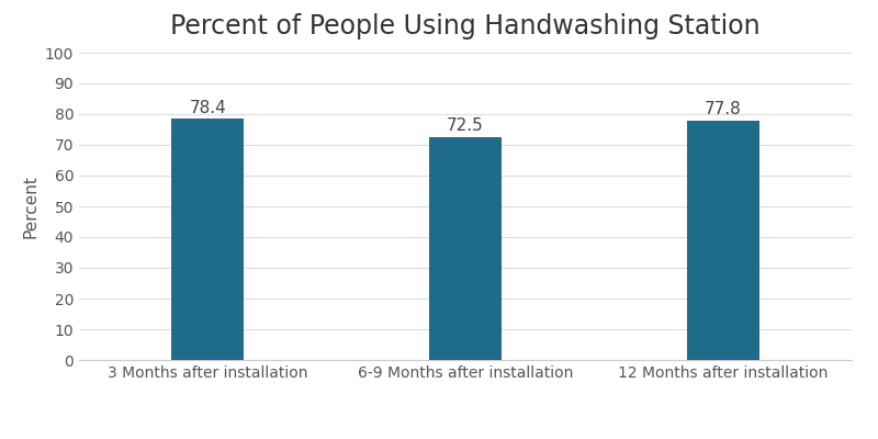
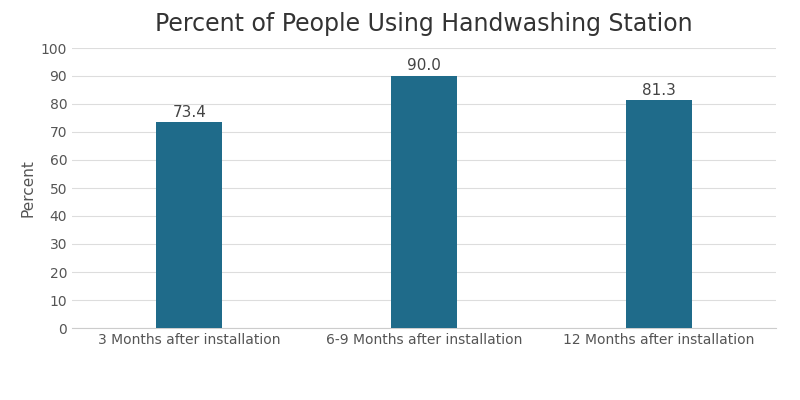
3 Months after installation: 78.4 -> 73.4
6-9 Months after installation: 72.5 -> 90.0
12 Months after installation: 77.8 -> 81.3
